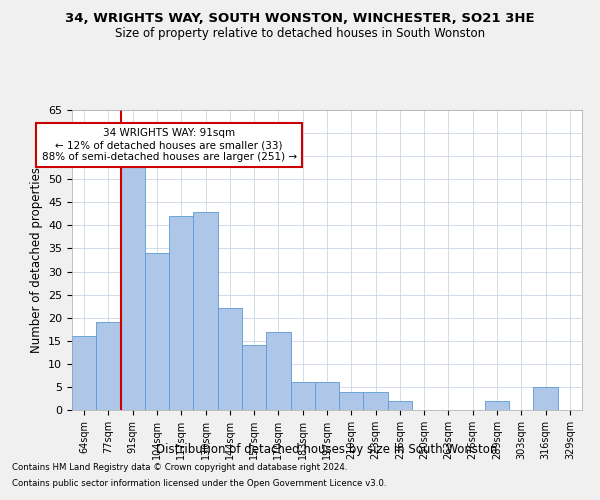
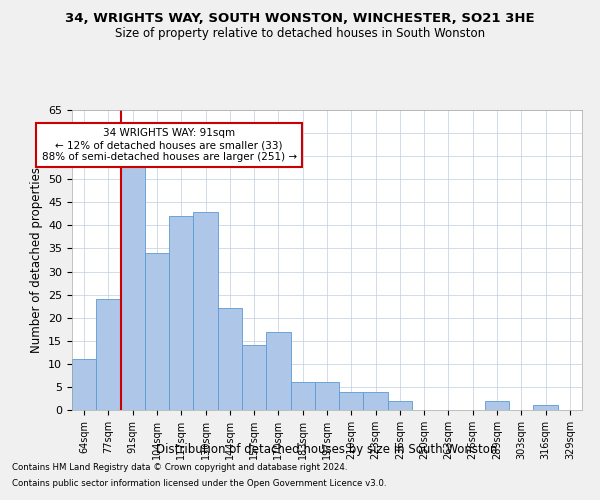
64sqm: 16 -> 11
77sqm: 19 -> 24
316sqm: 5 -> 1
